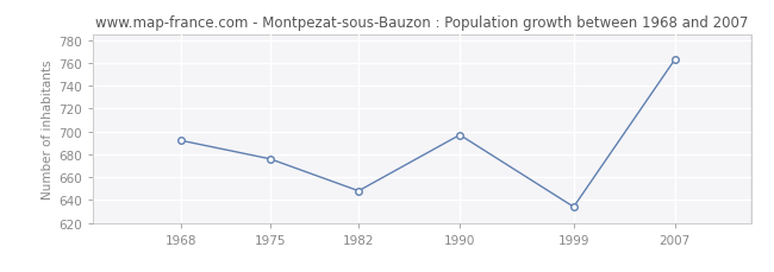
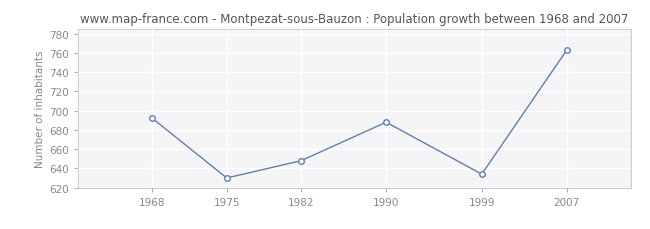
1975: 676 -> 630
1990: 697 -> 688
